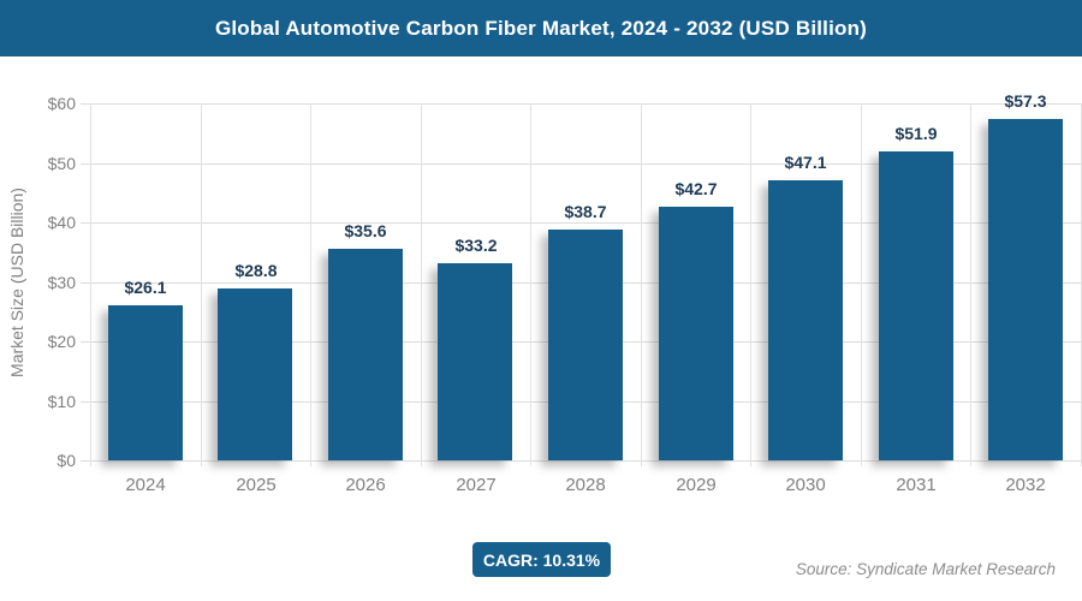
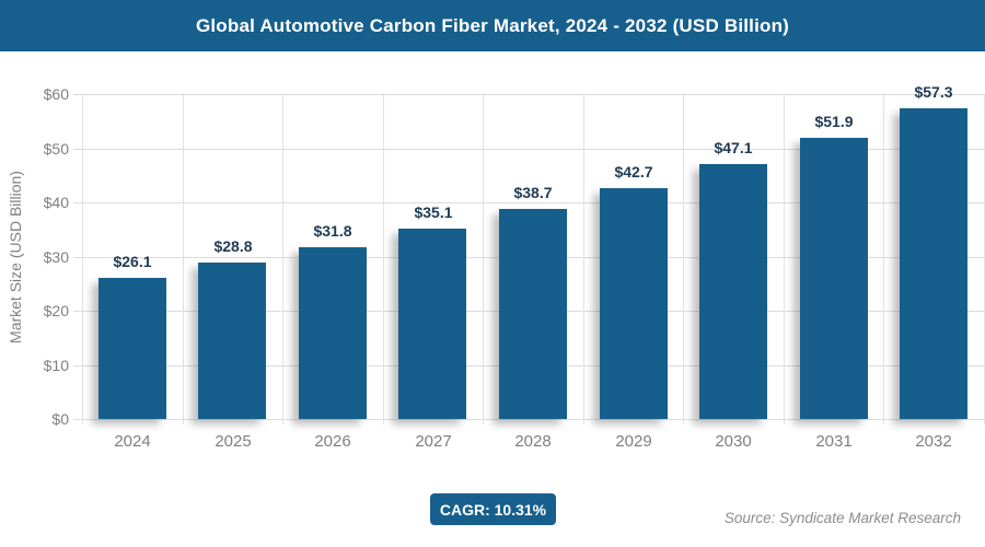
2026: $35.6 -> $31.8
2027: $33.2 -> $35.1
